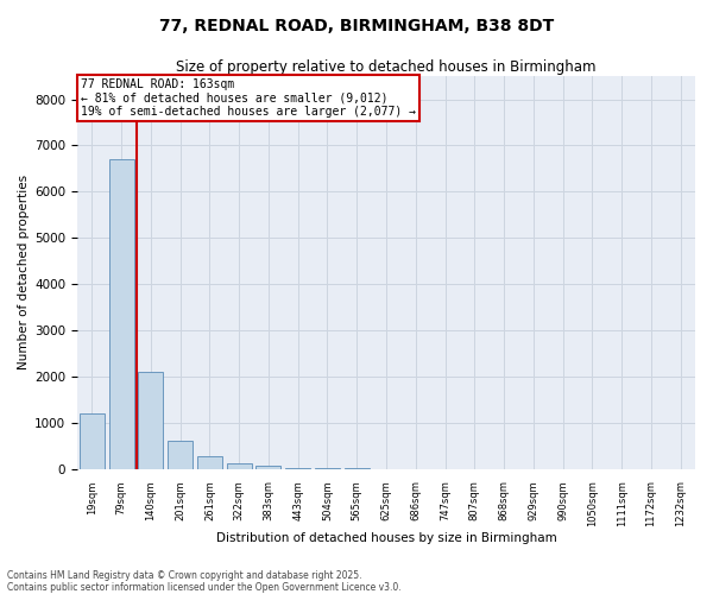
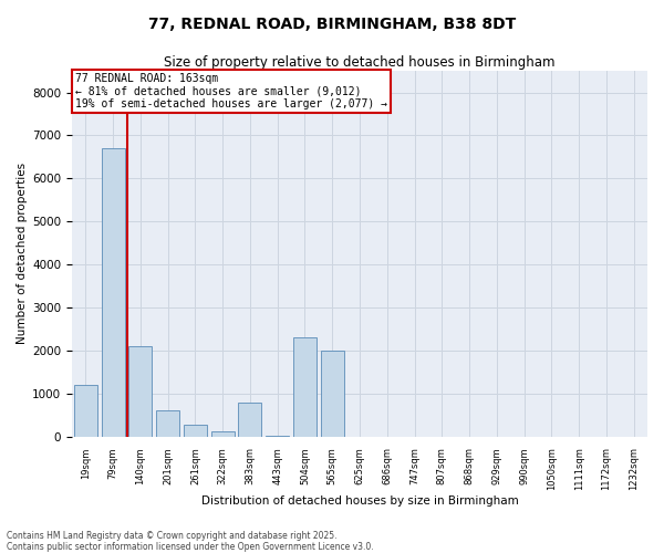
383sqm: 60 -> 800
504sqm: 20 -> 2300
565sqm: 0 -> 2000
